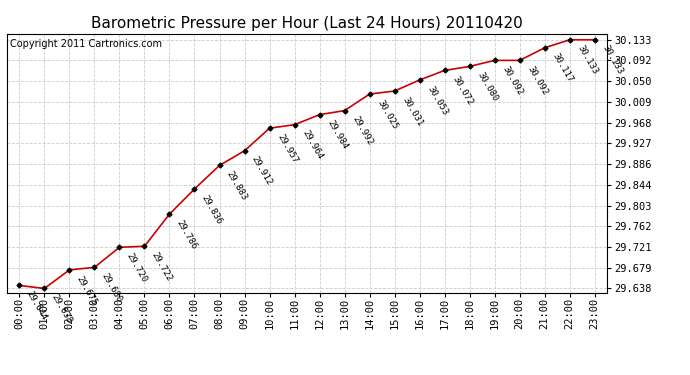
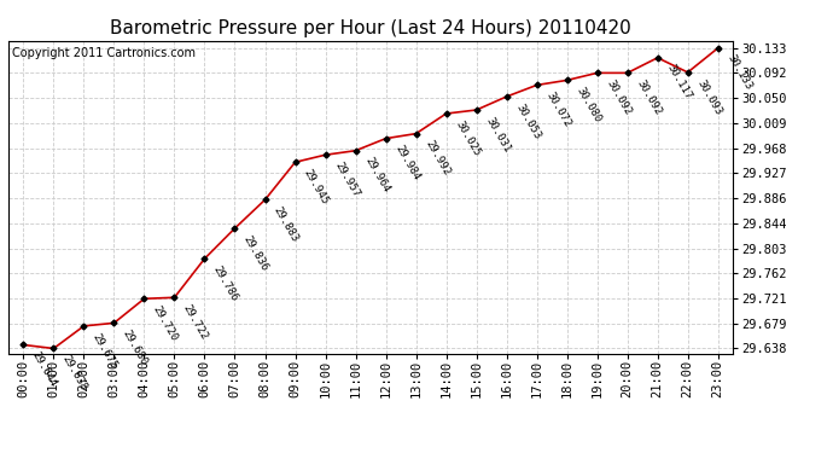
09:00: 29.912 -> 29.945
22:00: 30.133 -> 30.093
